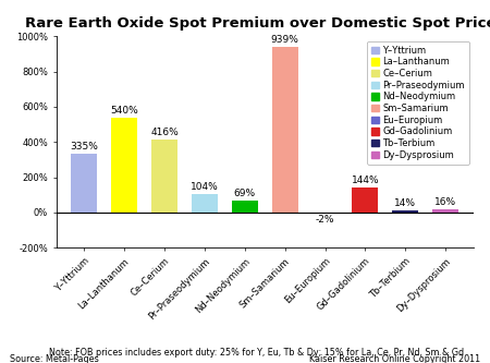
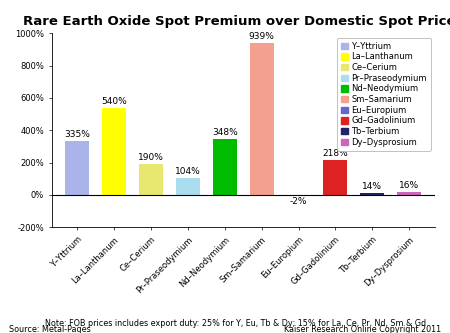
Ce–Cerium: 416% -> 190%
Nd–Neodymium: 69% -> 348%
Gd–Gadolinium: 144% -> 218%
